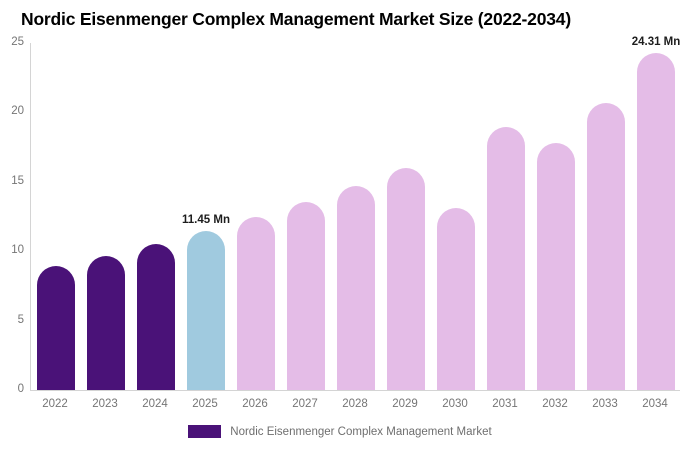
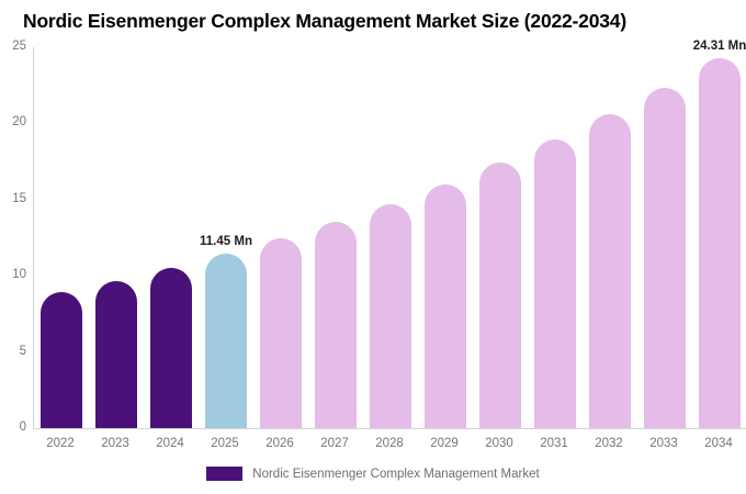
2030: 13.1 -> 17.4
2032: 17.8 -> 20.6
2033: 20.7 -> 22.4
